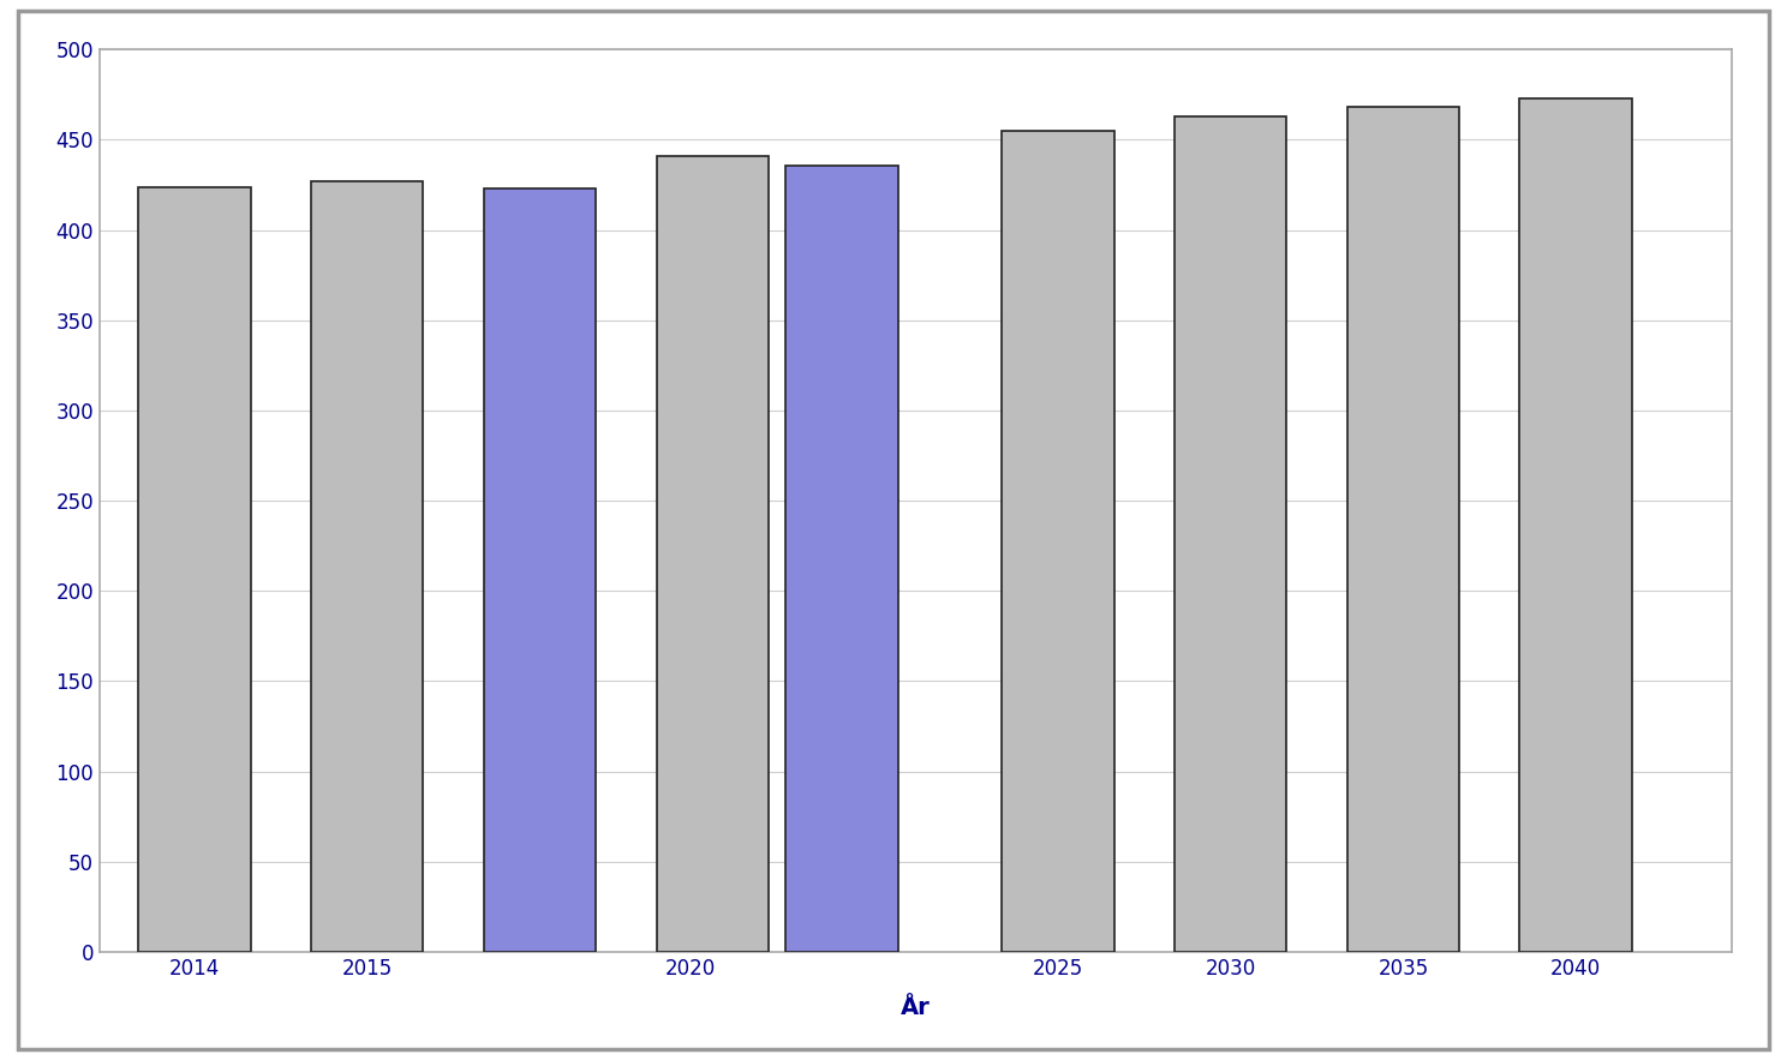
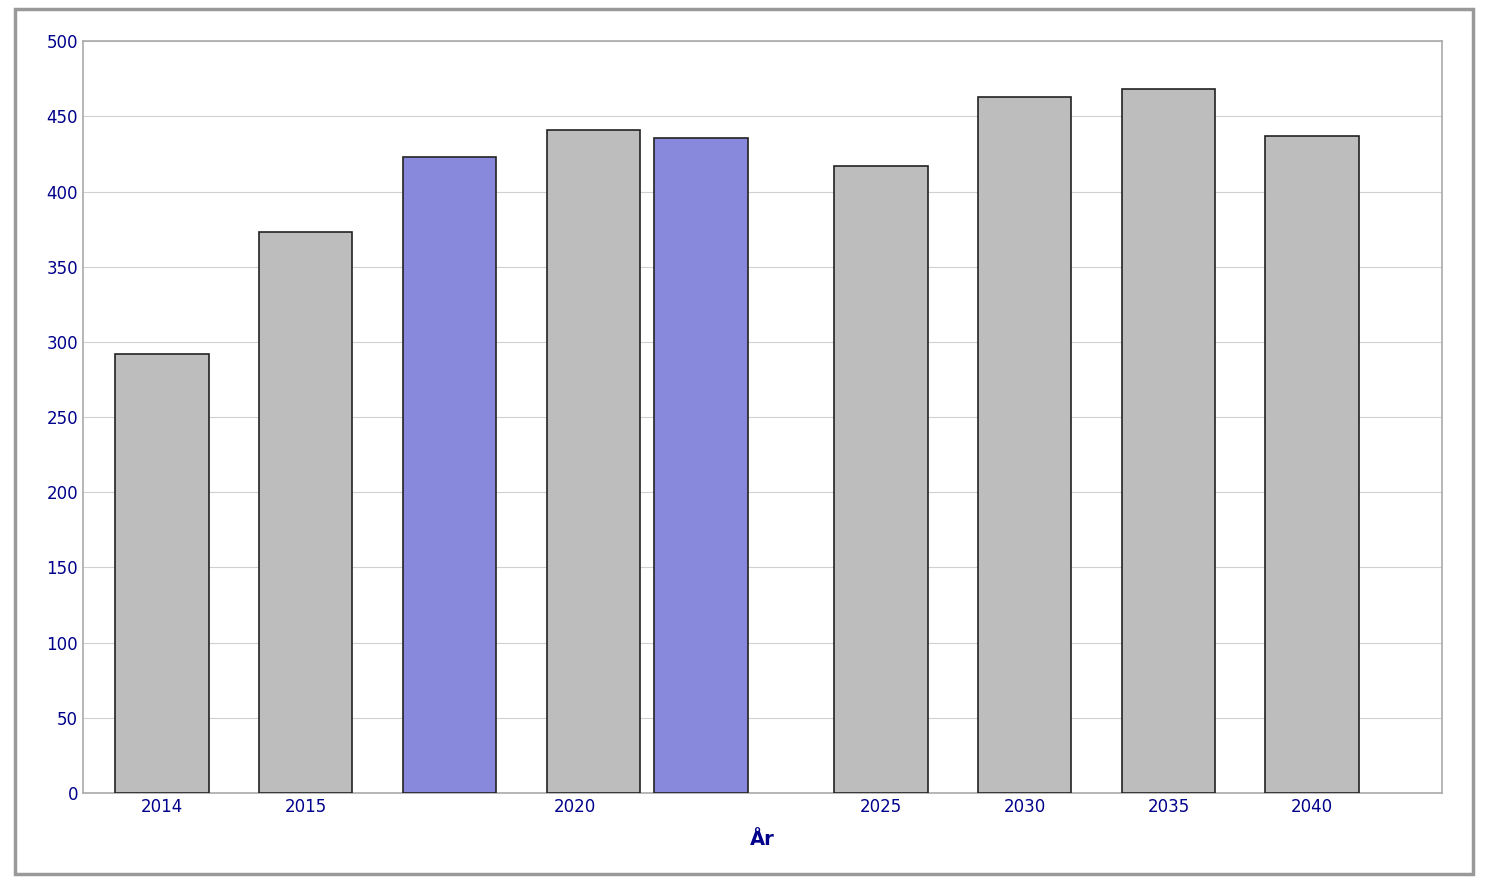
2014: 424 -> 292
2015: 427 -> 373
2025: 455 -> 417
2040: 473 -> 437
